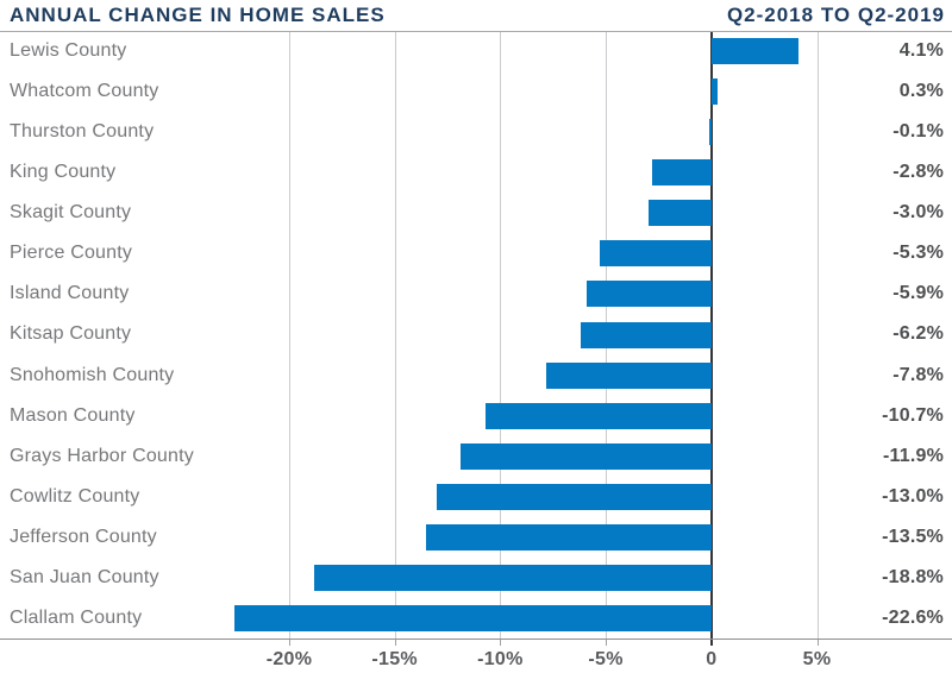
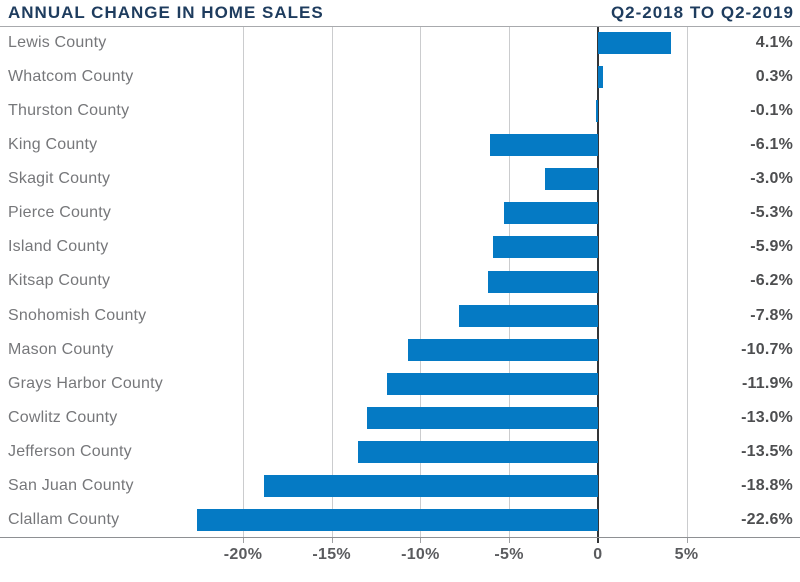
King County: -2.8% -> -6.1%
